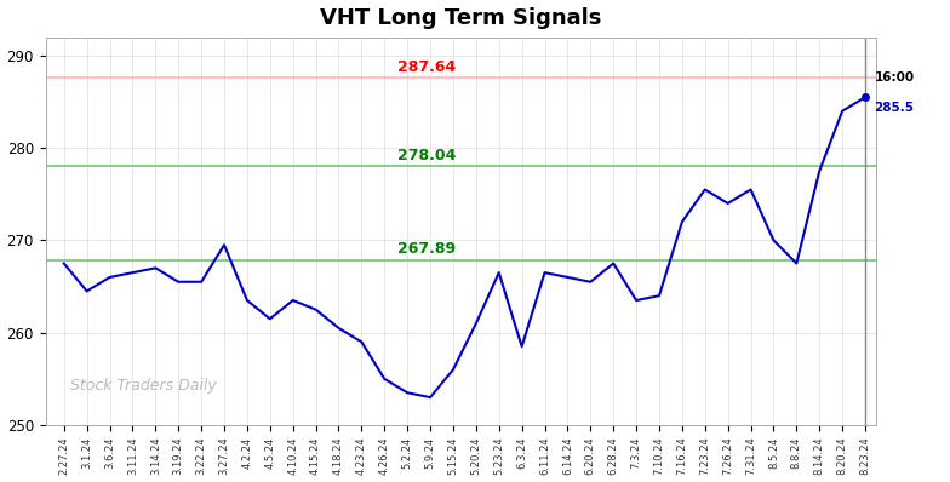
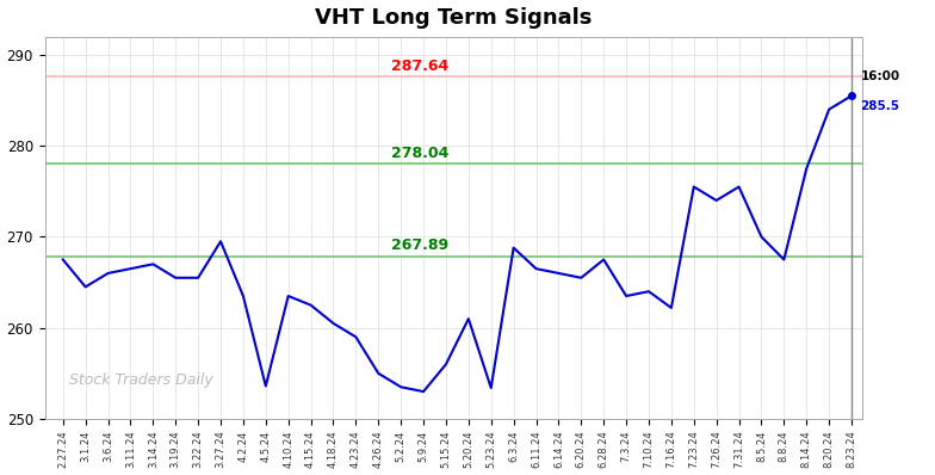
4.5.24: 261.5 -> 253.6
5.23.24: 266.5 -> 253.4
6.3.24: 258.5 -> 268.8
7.16.24: 272.0 -> 262.2
